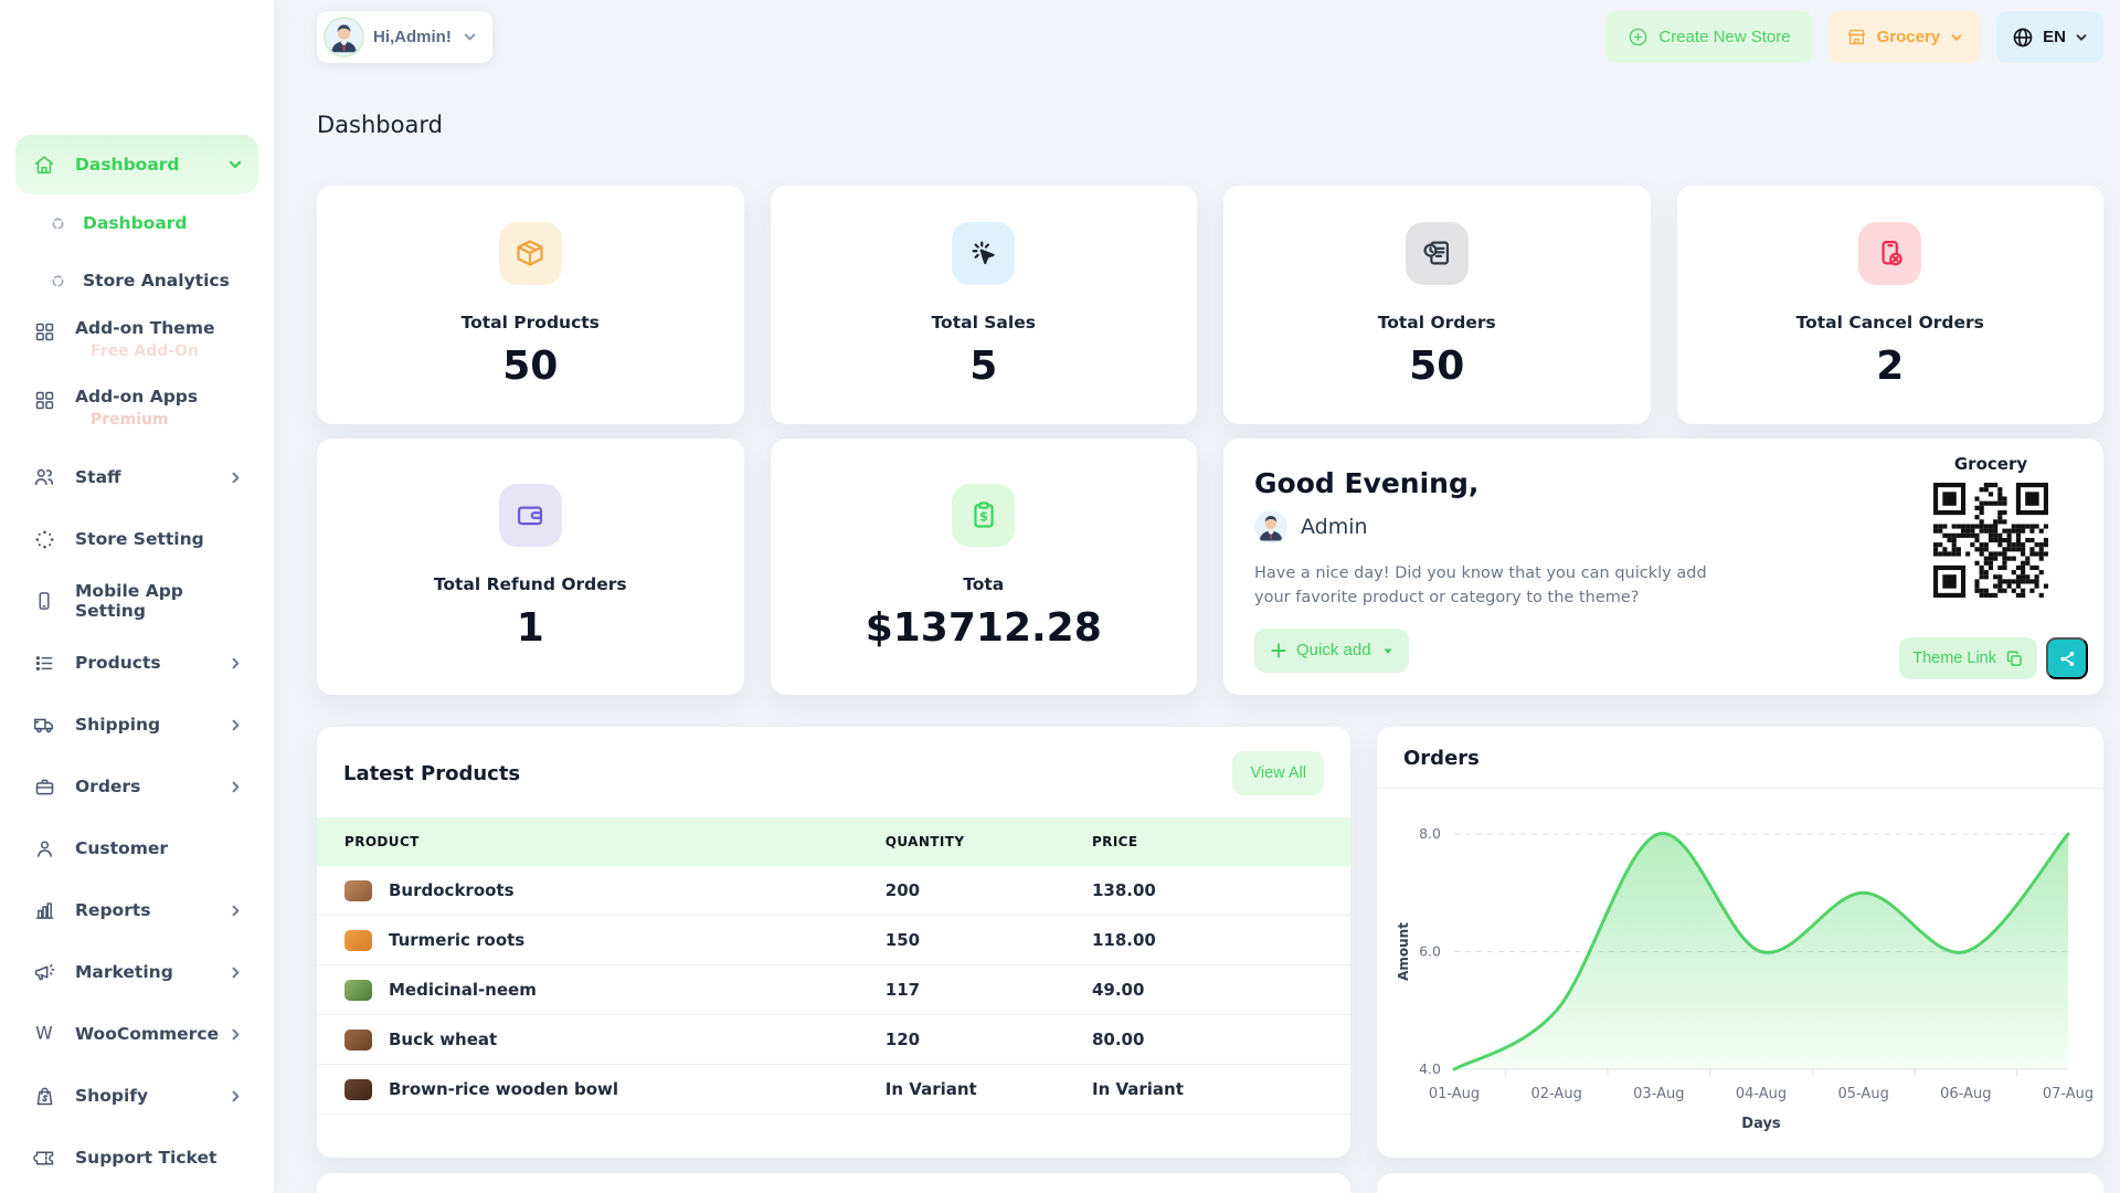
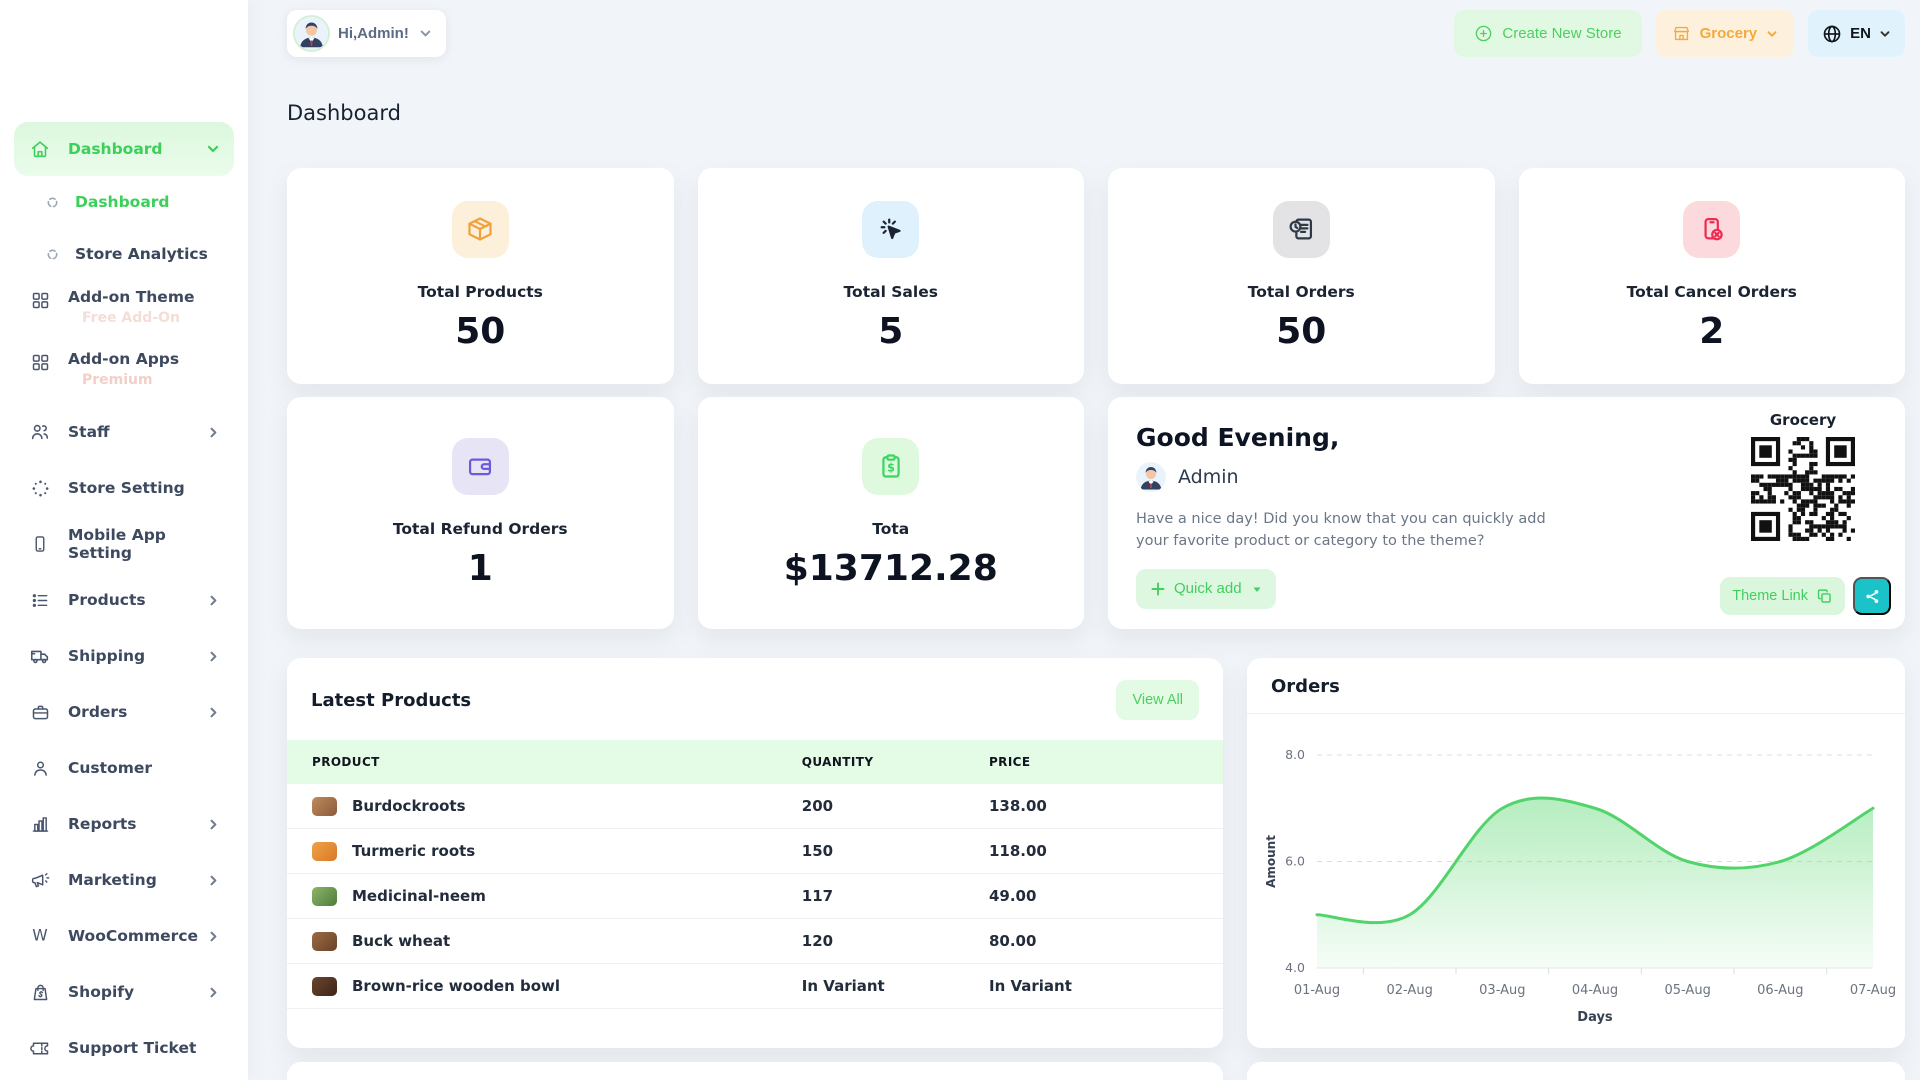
01-Aug: 4 -> 5
03-Aug: 8 -> 7
04-Aug: 6 -> 7
05-Aug: 7 -> 6
07-Aug: 8 -> 7
